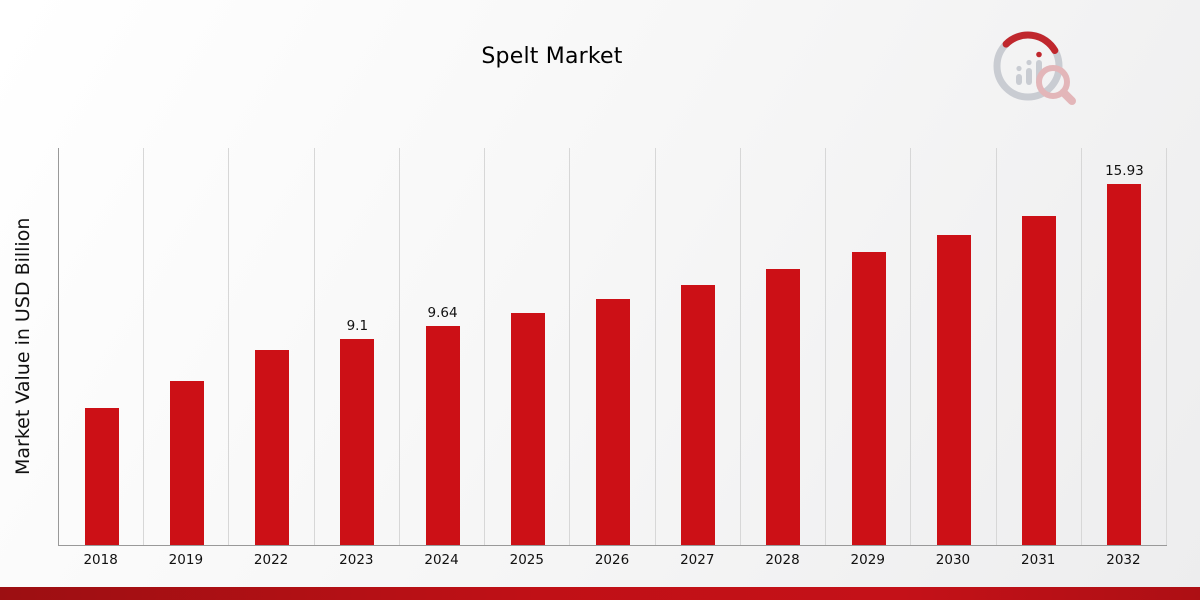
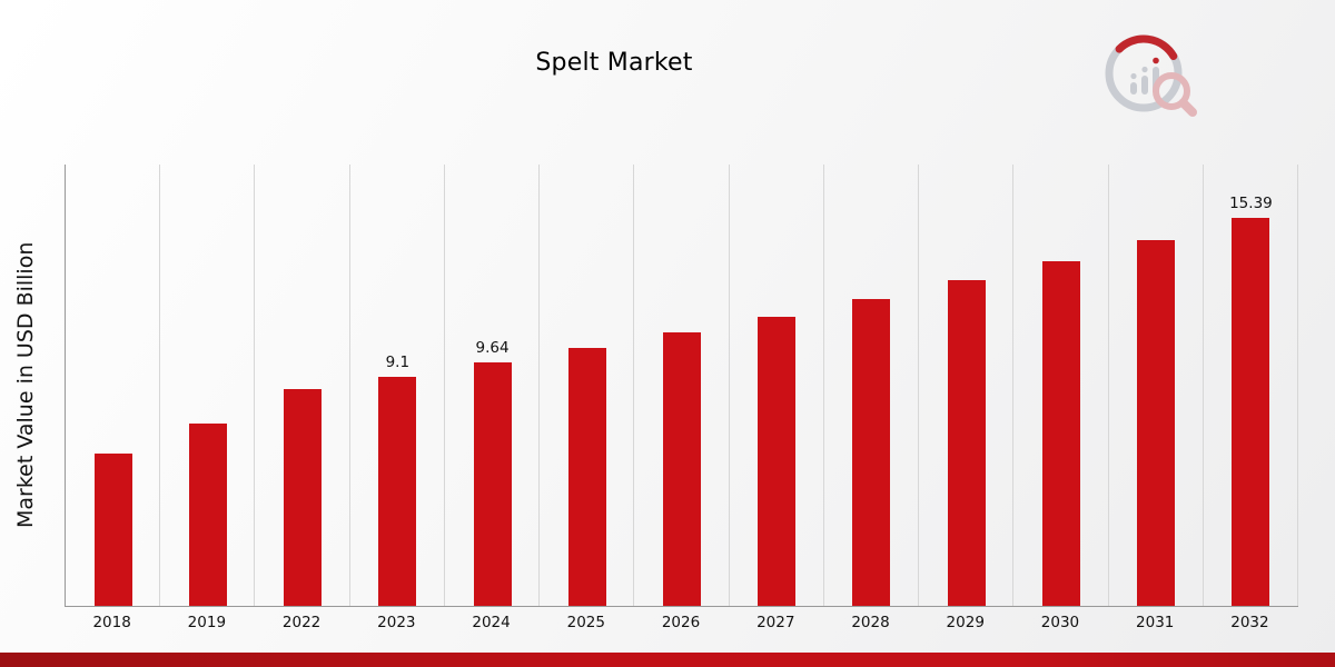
2032: 15.93 -> 15.39
